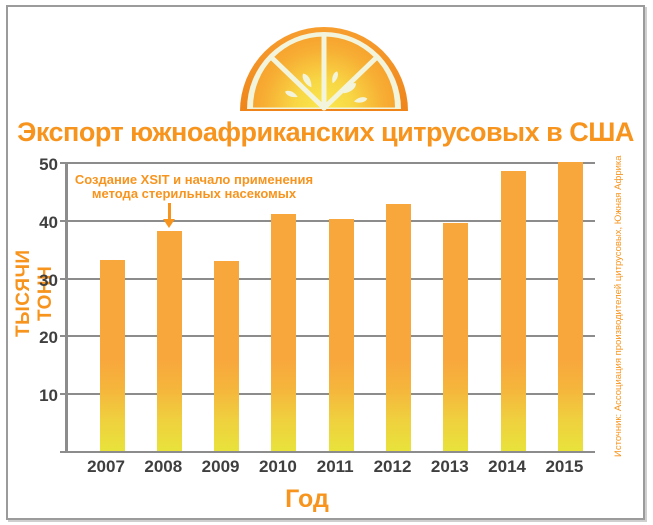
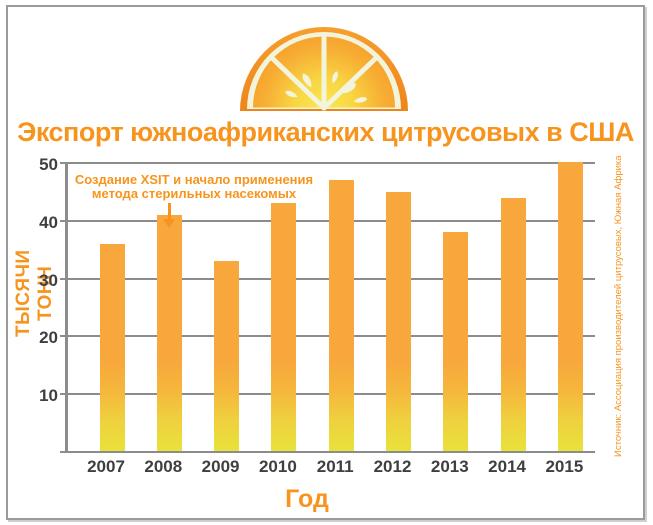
2007: 33 -> 36
2008: 38 -> 41
2010: 41 -> 43
2011: 40 -> 47
2012: 43 -> 45
2013: 40 -> 38
2014: 49 -> 44
